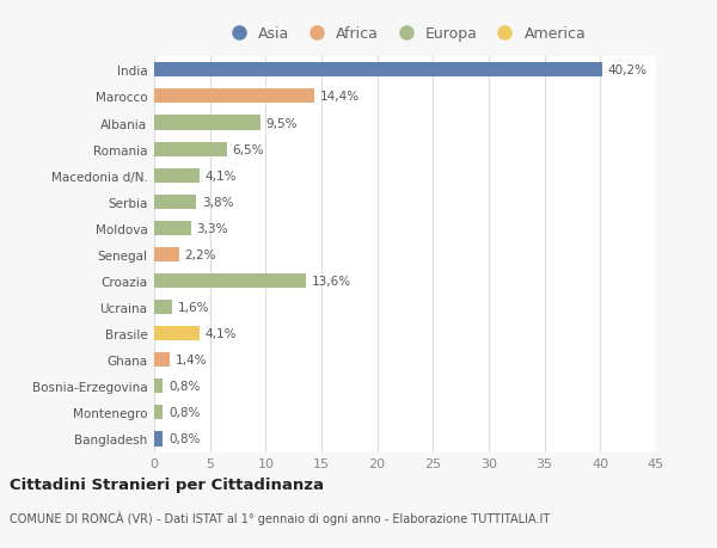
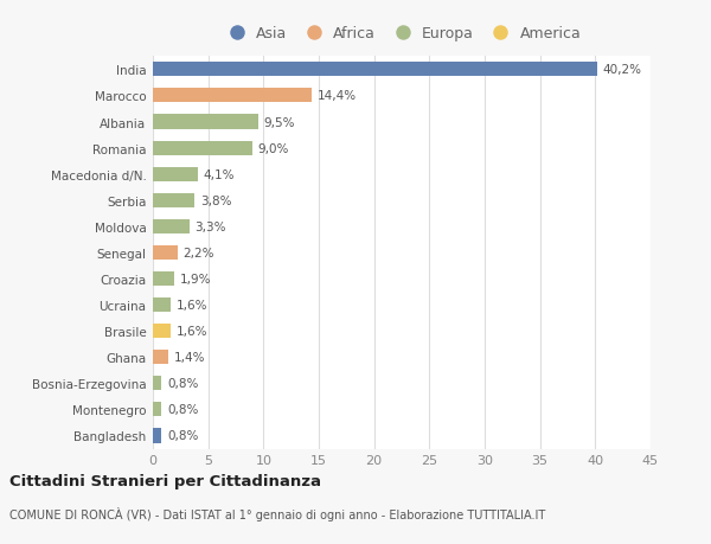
Romania: 6,5% -> 9,0%
Croazia: 13,6% -> 1,9%
Brasile: 4,1% -> 1,6%
